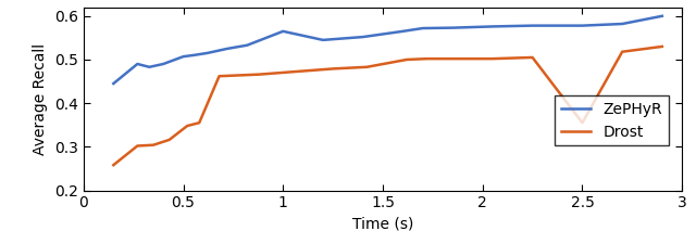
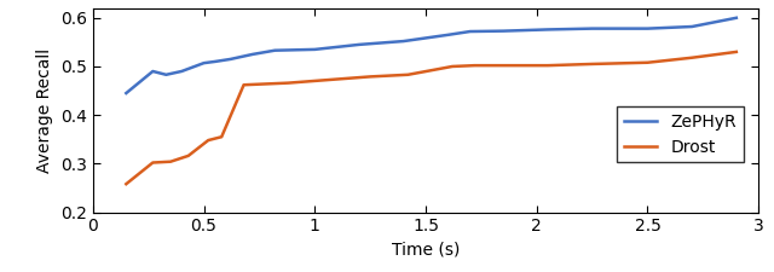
ZePHyR/1: 0.565 -> 0.535
Drost/2.5: 0.355 -> 0.508
